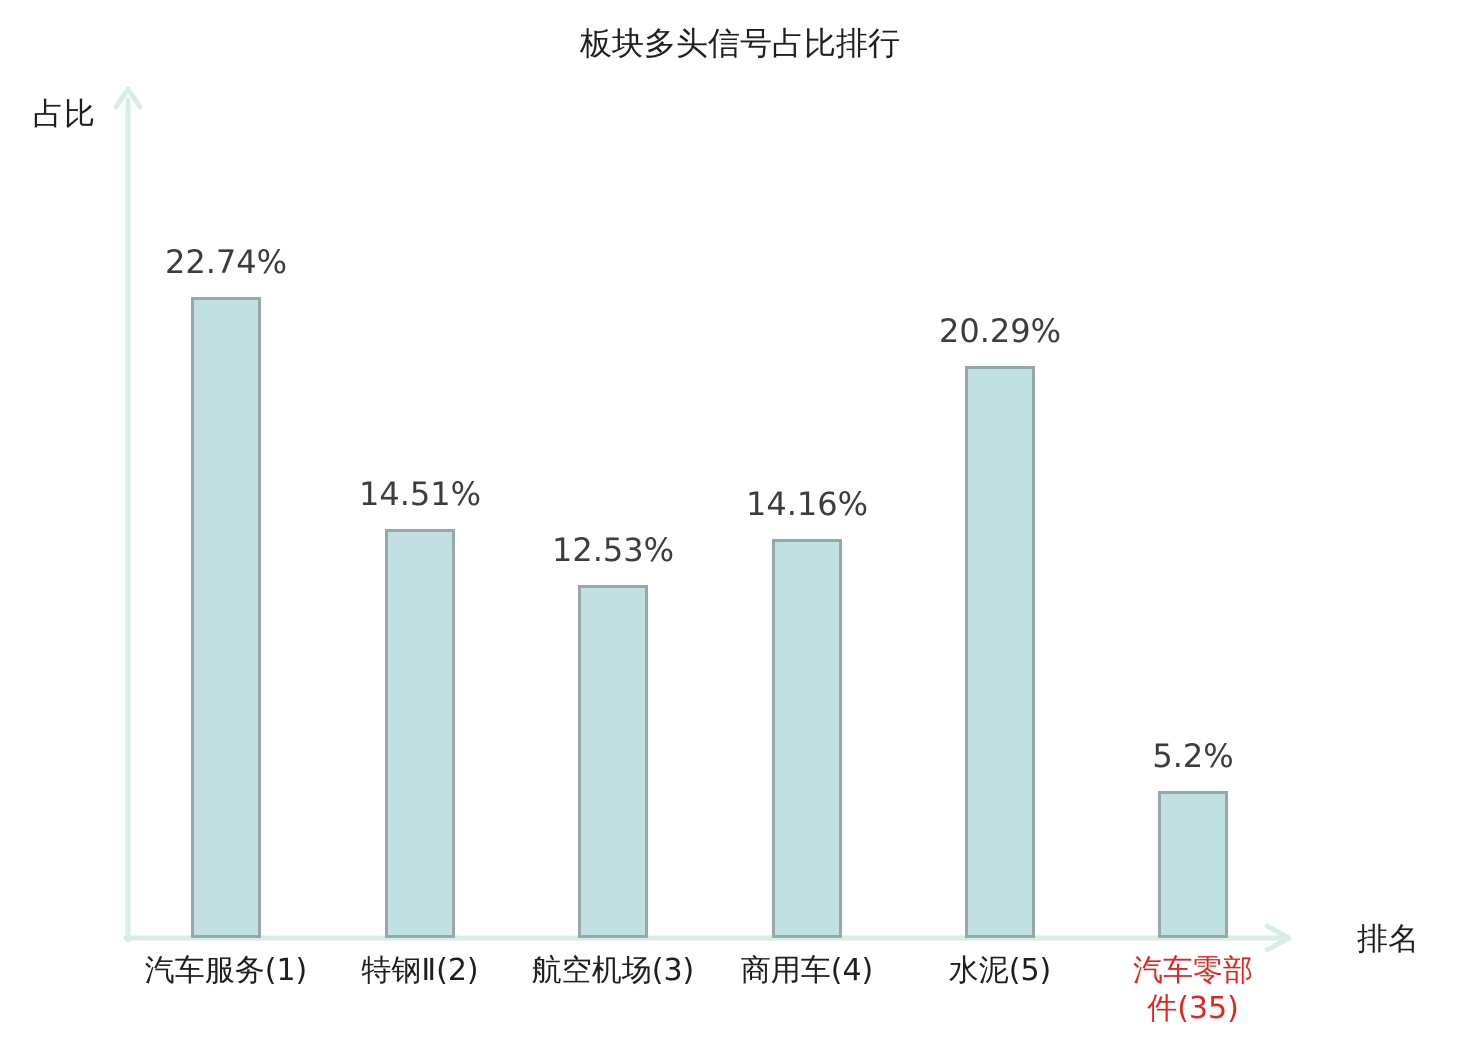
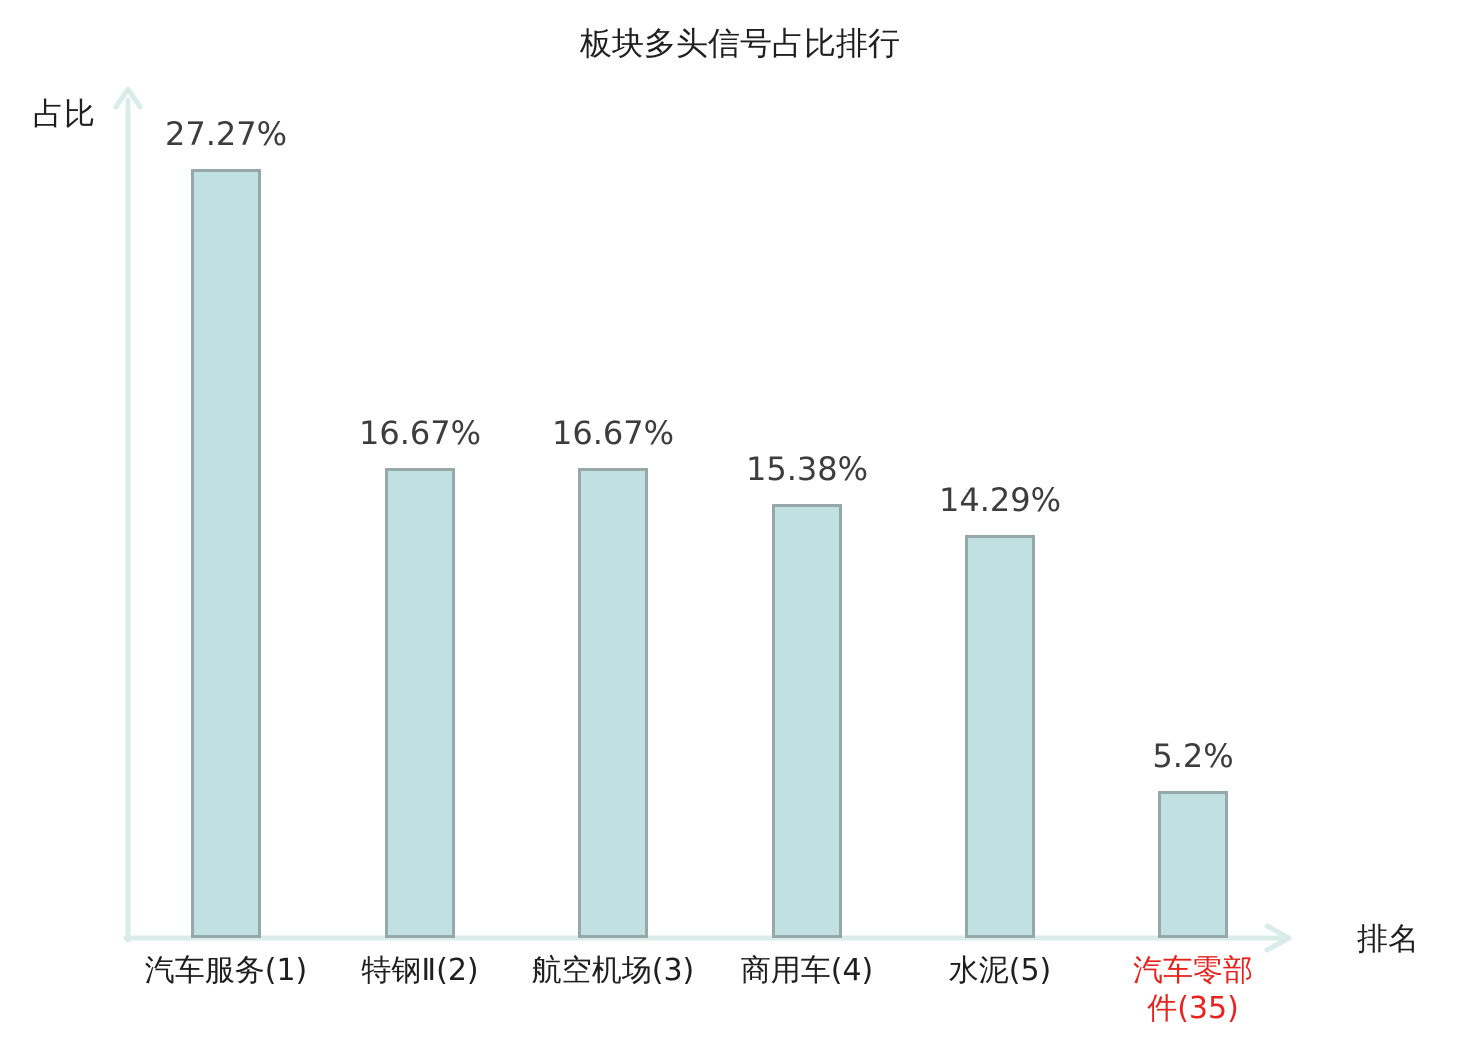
汽车服务(1): 22.74% -> 27.27%
特钢Ⅱ(2): 14.51% -> 16.67%
航空机场(3): 12.53% -> 16.67%
商用车(4): 14.16% -> 15.38%
水泥(5): 20.29% -> 14.29%
